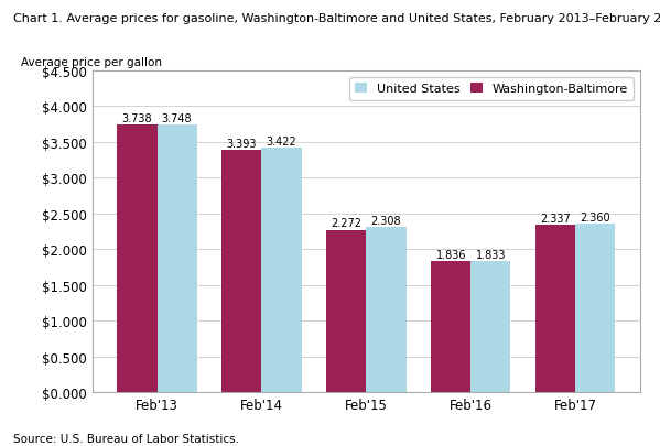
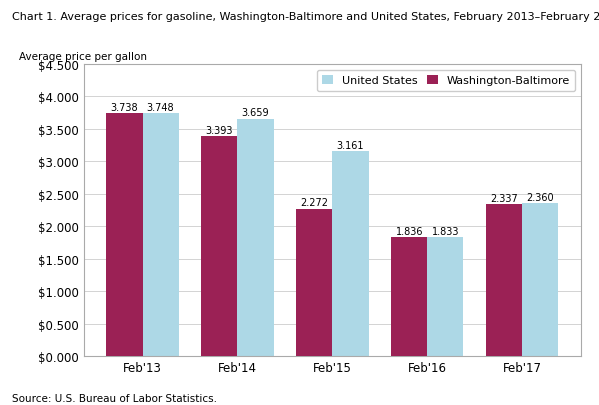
United States/Feb'14: 3.422 -> 3.659
United States/Feb'15: 2.308 -> 3.161
